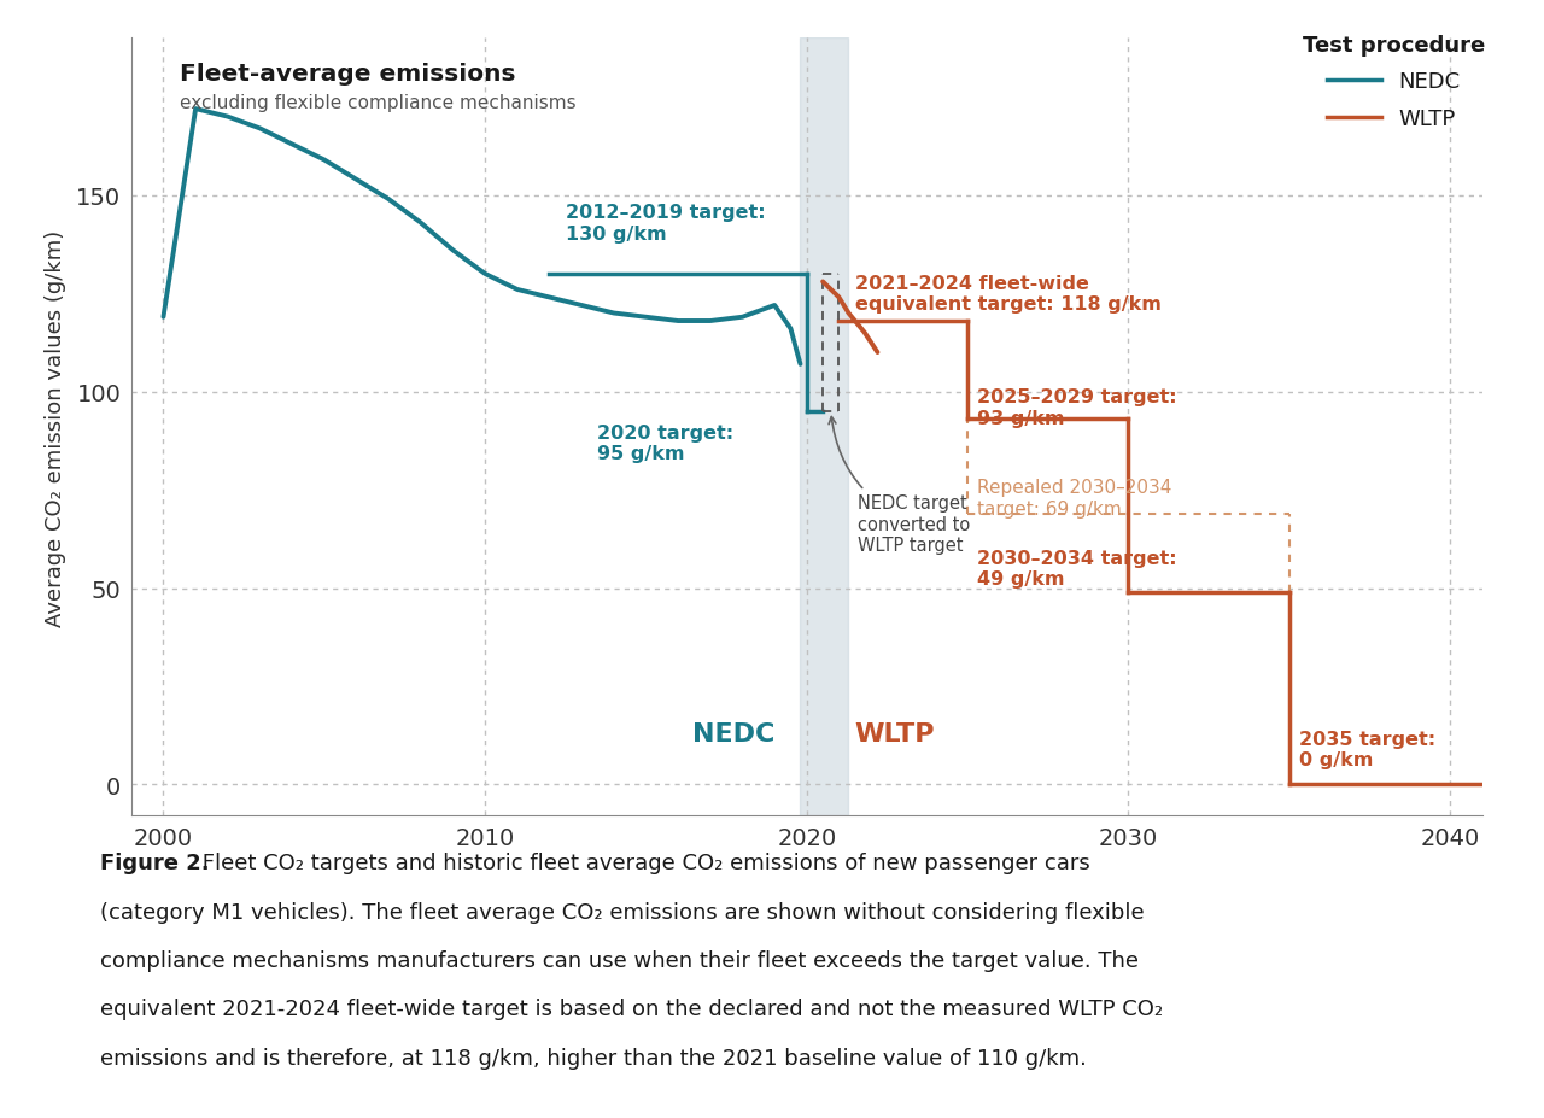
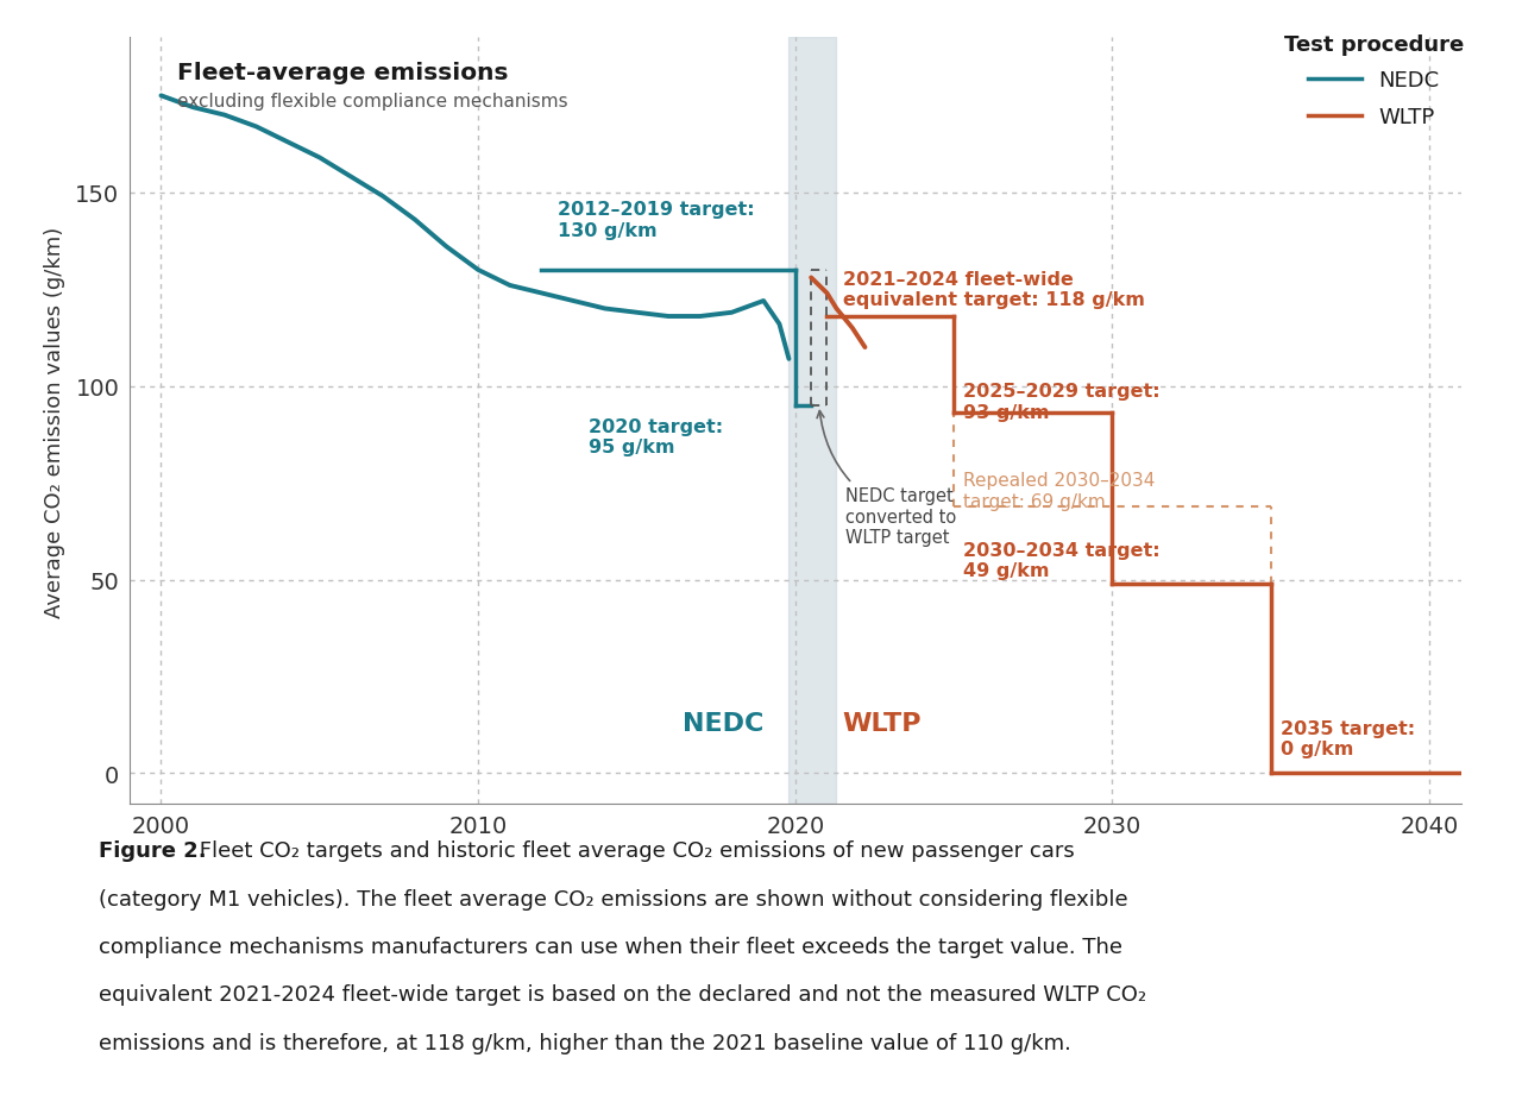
NEDC/2000: 119 -> 175
